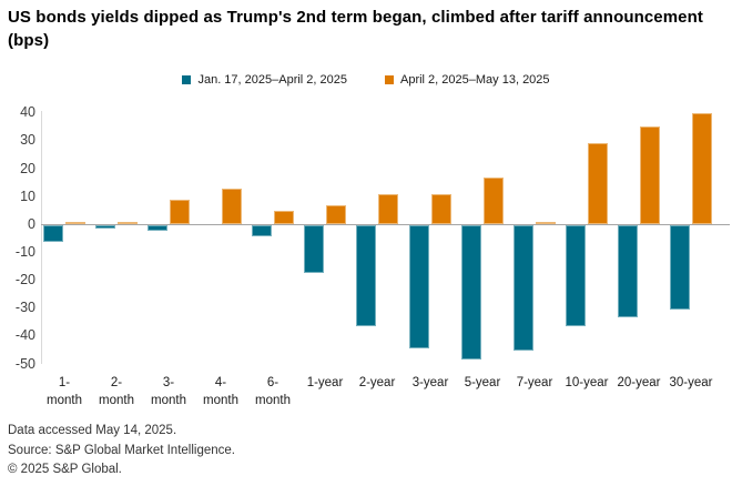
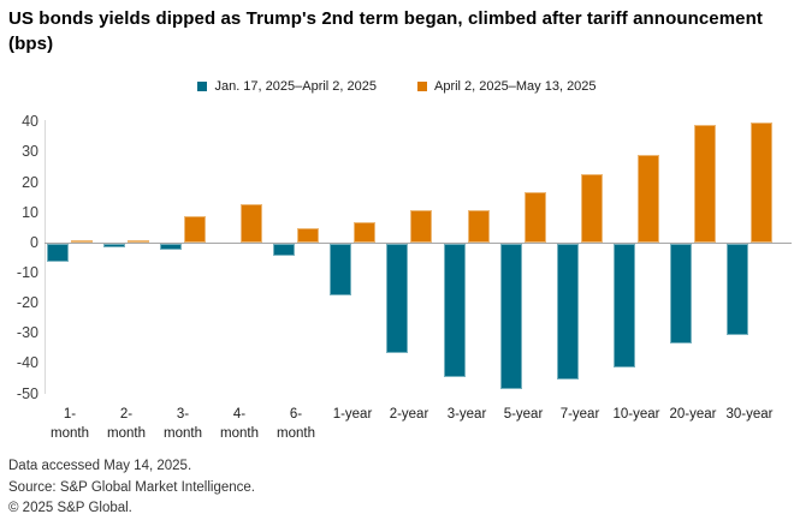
April 2, 2025–May 13, 2025/7-year: 1 -> 23
Jan. 17, 2025–April 2, 2025/10-year: -36 -> -41
April 2, 2025–May 13, 2025/20-year: 35 -> 39
